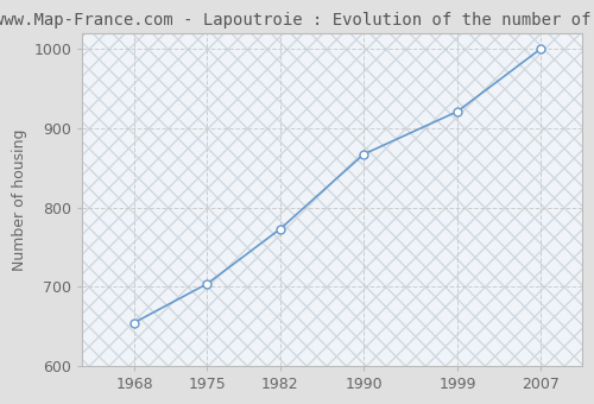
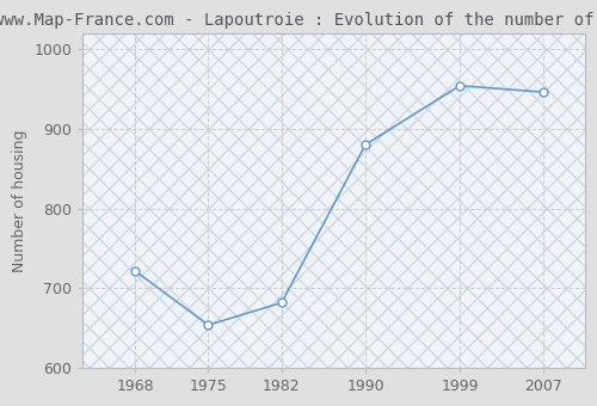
1968: 655 -> 722
1975: 704 -> 654
1982: 773 -> 682
1990: 867 -> 880
1999: 921 -> 954
2007: 1000 -> 946
